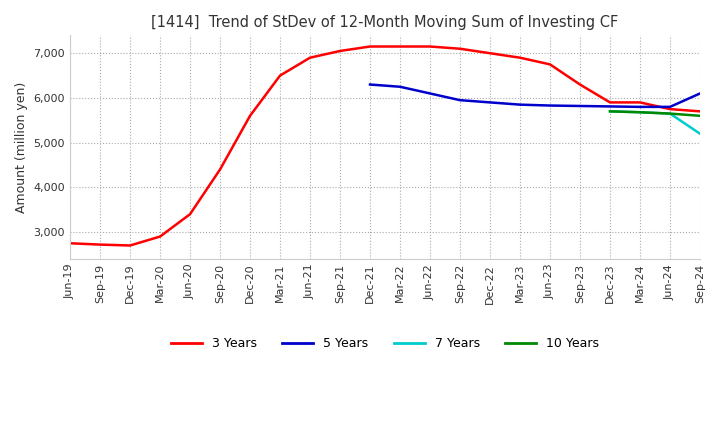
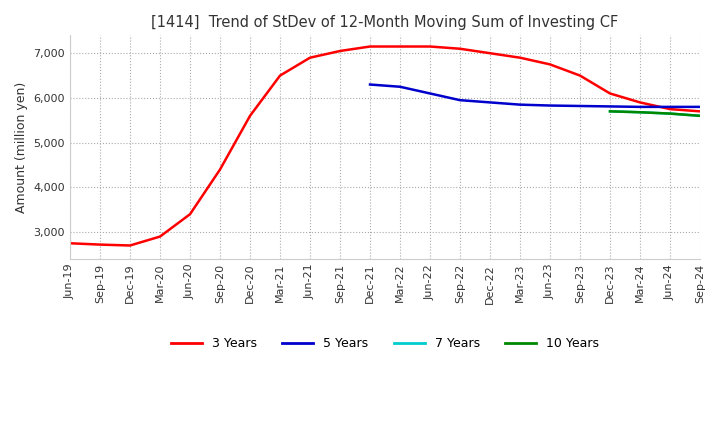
3 Years/Sep-23: 6,300 -> 6,500
3 Years/Dec-23: 5,900 -> 6,100
5 Years/Sep-24: 6,100 -> 5,800
7 Years/Sep-24: 5,200 -> 5,600
